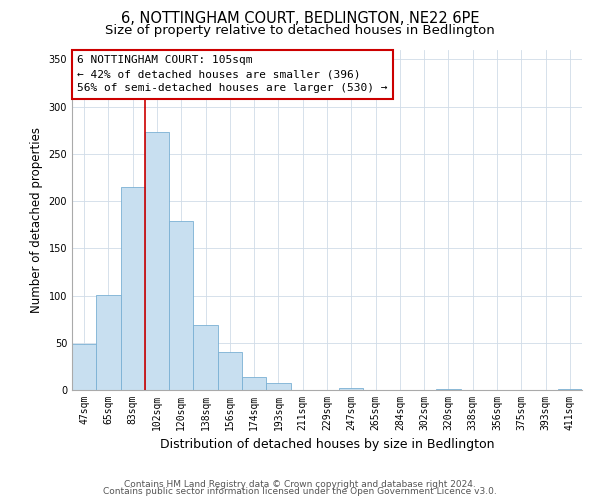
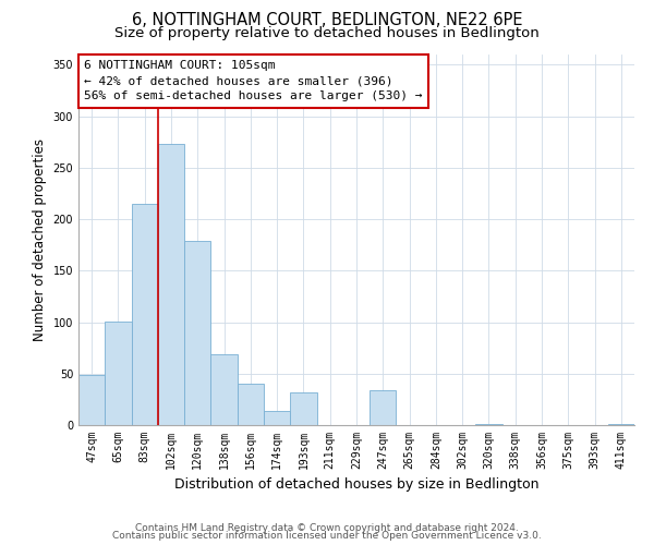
193sqm: 7 -> 32
247sqm: 2 -> 34
